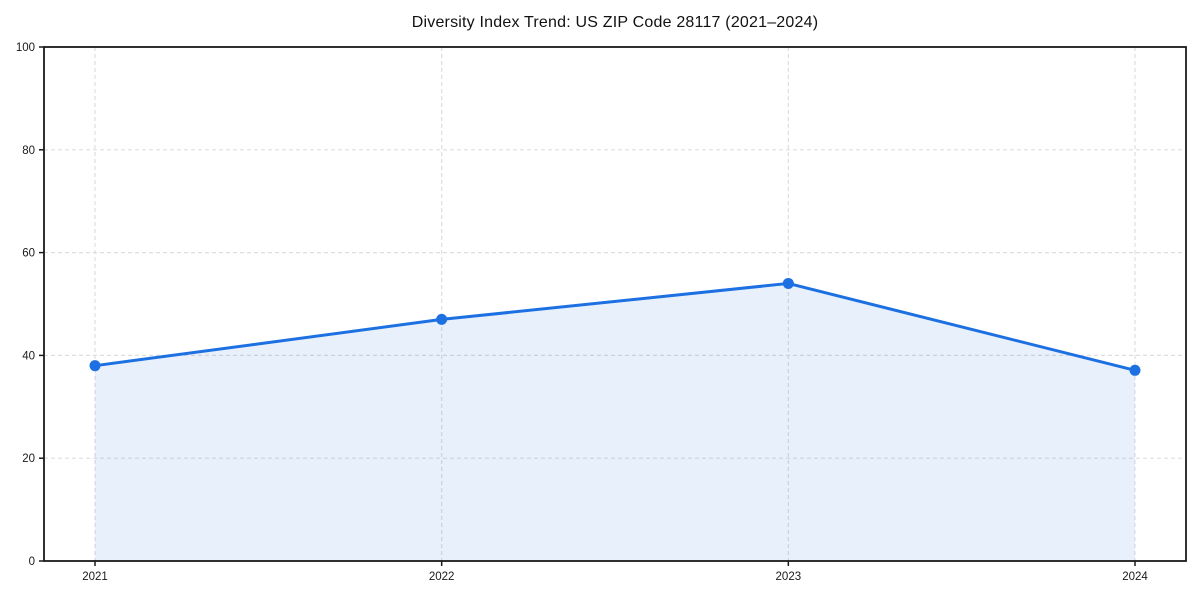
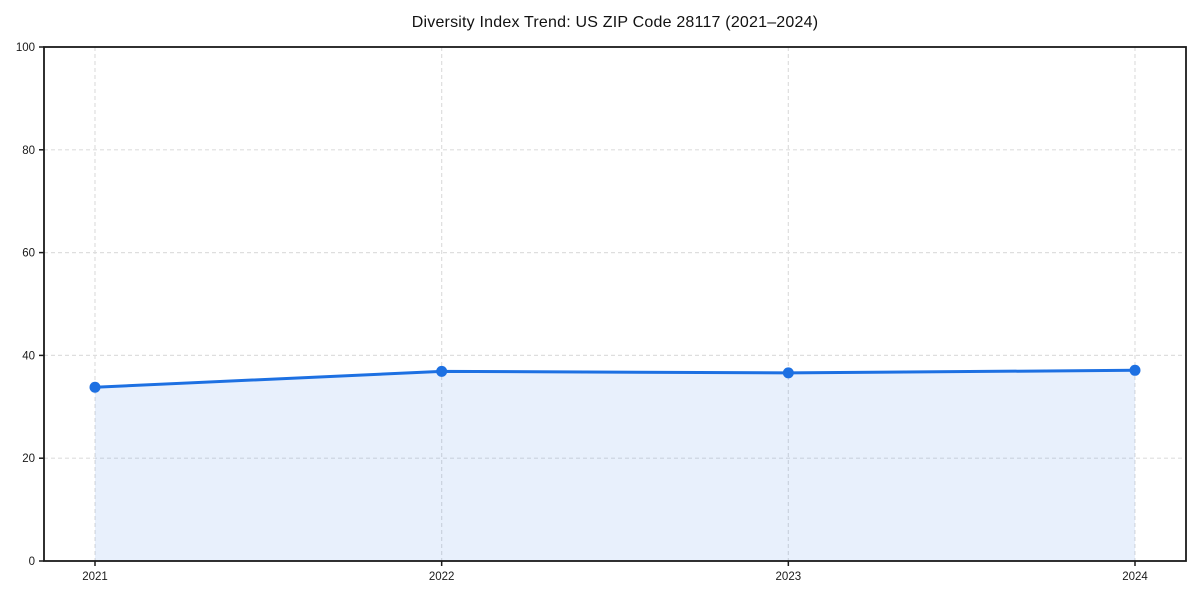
2021: 38 -> 34
2022: 47 -> 37
2023: 54 -> 37
